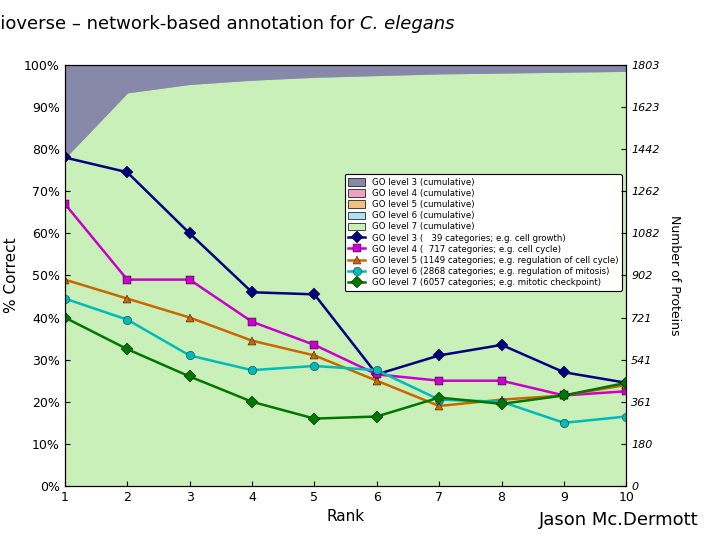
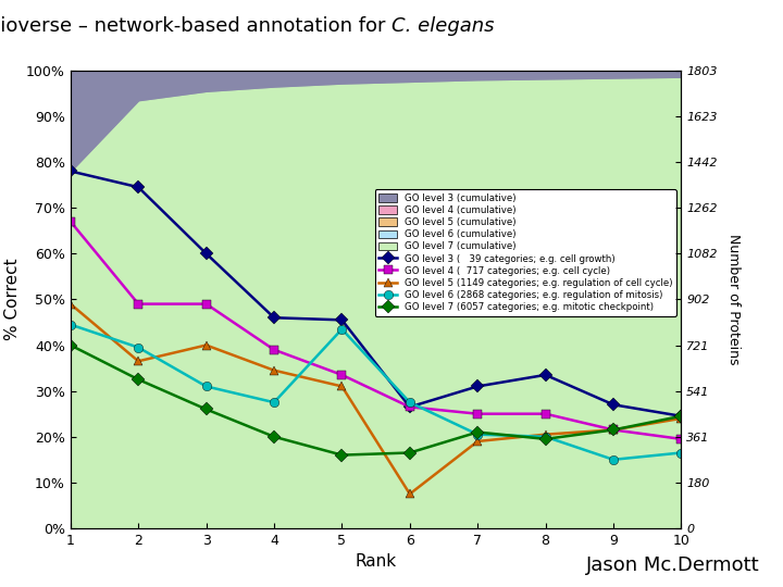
GO level 5 (1149 categories; e.g. regulation of cell cycle)/2: 44.5% -> 36.5%
GO level 6 (2868 categories; e.g. regulation of mitosis)/5: 28.5% -> 43.5%
GO level 5 (1149 categories; e.g. regulation of cell cycle)/6: 25.0% -> 7.5%
GO level 4 ( 717 categories; e.g. cell cycle)/10: 22.5% -> 19.5%
